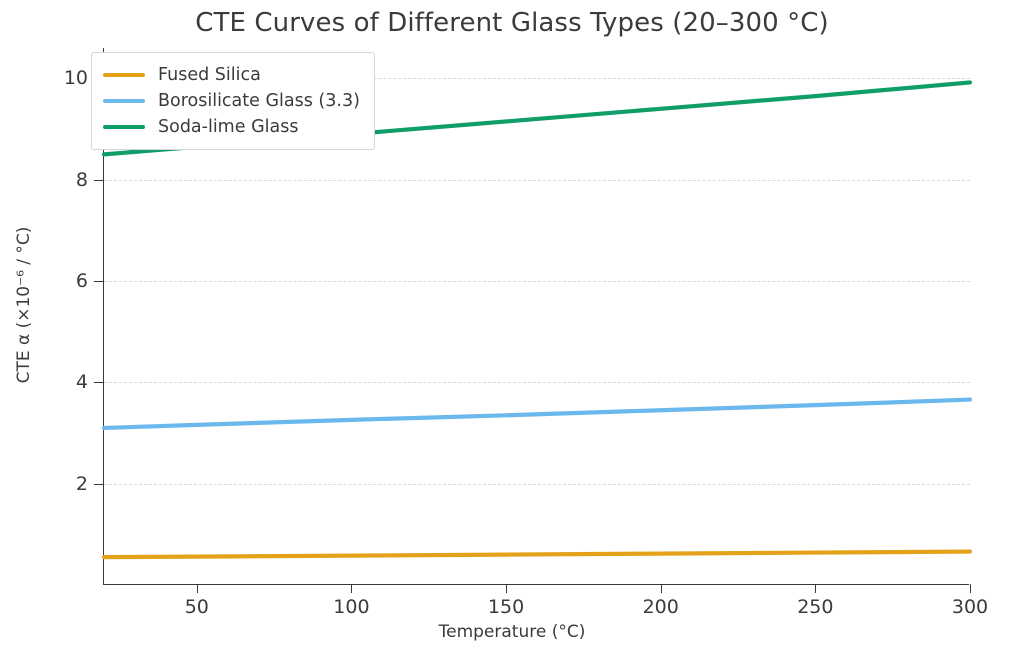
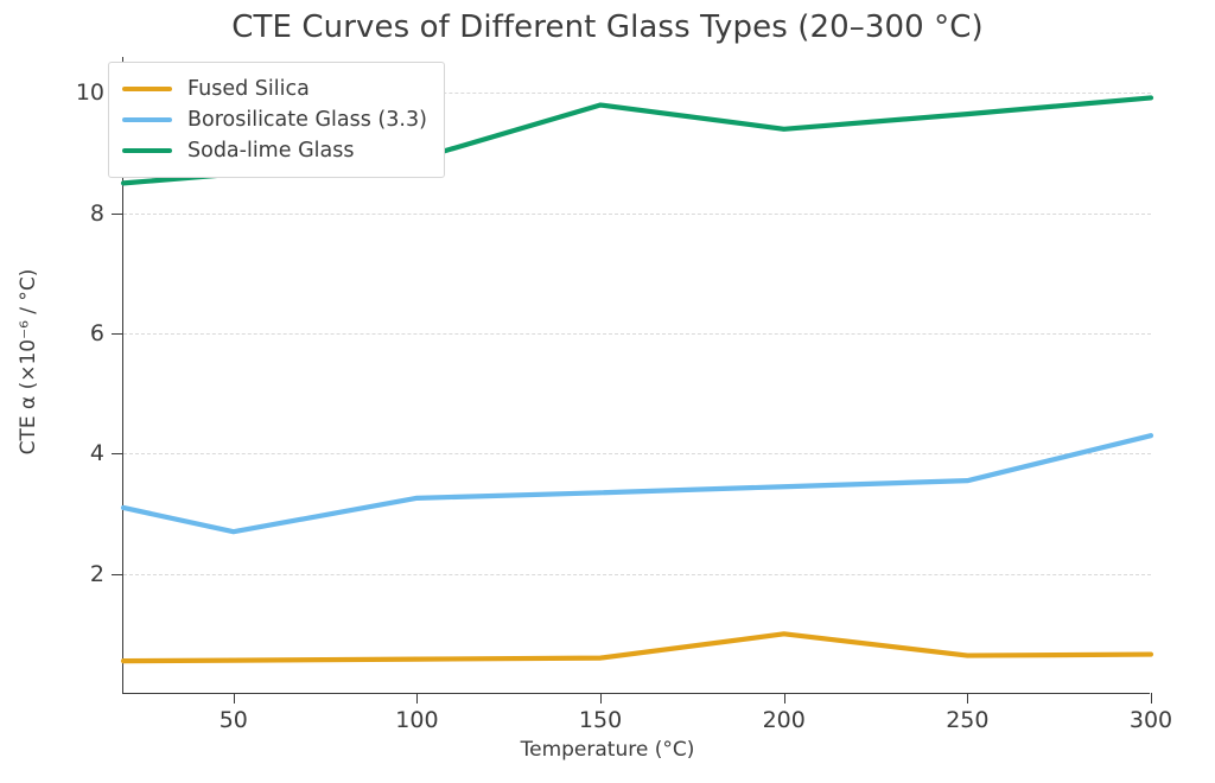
Borosilicate Glass (3.3)/50: 3.2 -> 2.7
Soda-lime Glass/150: 9.2 -> 9.8
Fused Silica/200: 0.6 -> 1.0
Borosilicate Glass (3.3)/300: 3.7 -> 4.3
